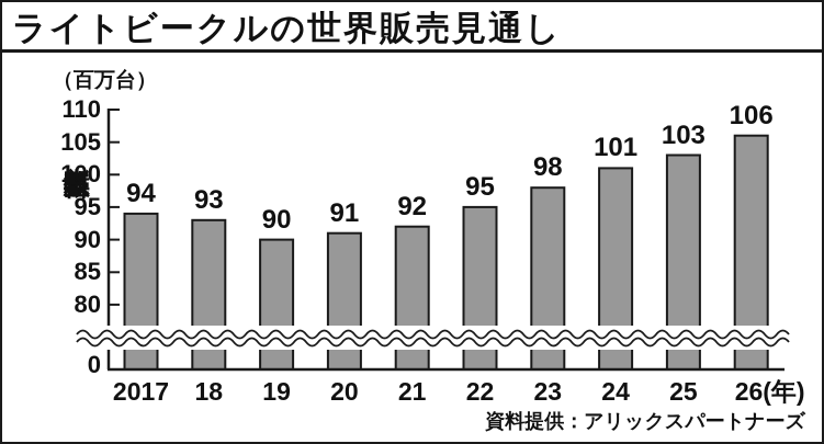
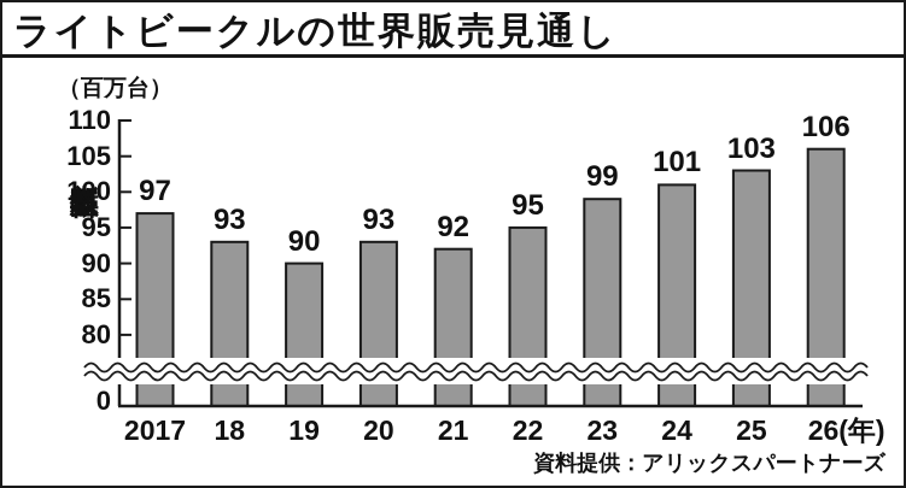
2017: 94 -> 97
20: 91 -> 93
23: 98 -> 99
